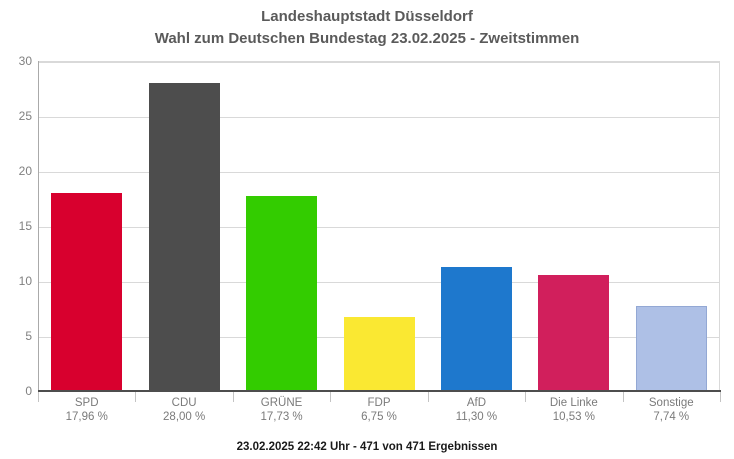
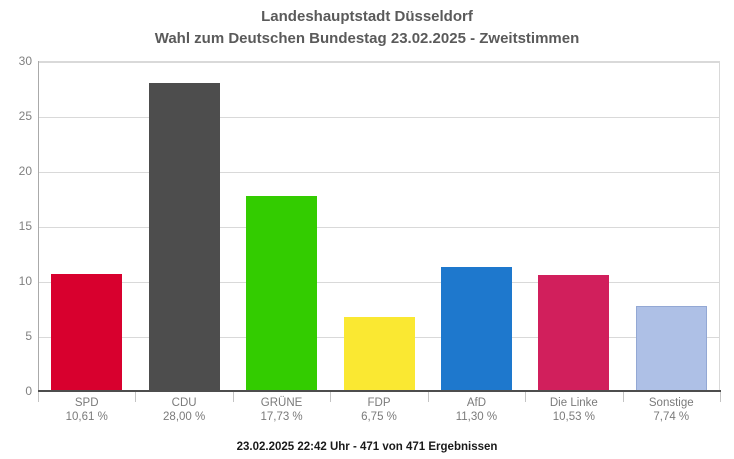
SPD: 17,96 -> 10,61
